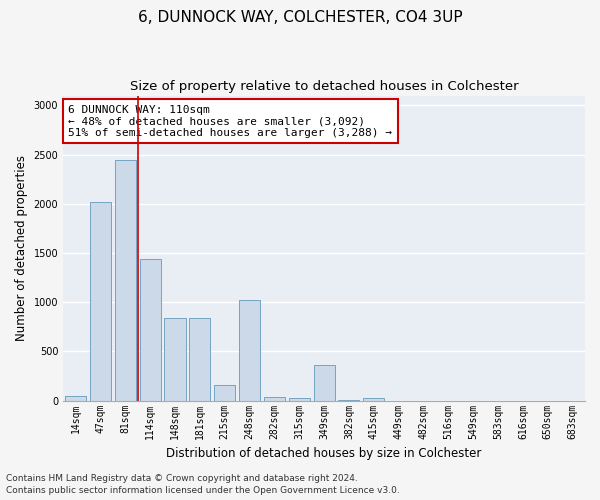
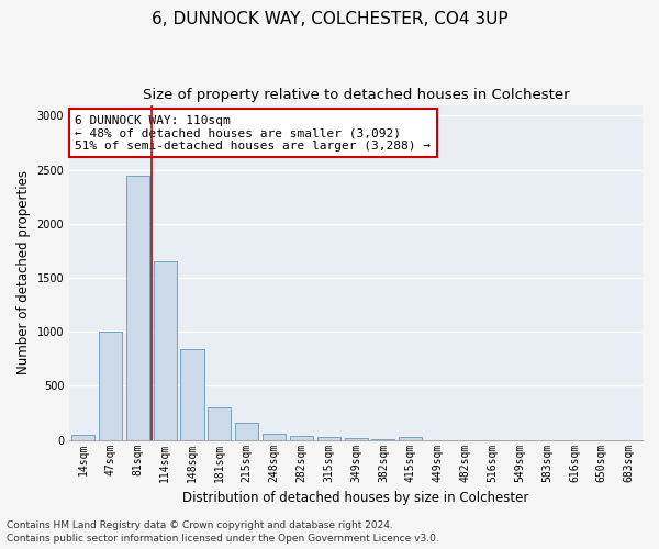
47sqm: 2020 -> 1000
114sqm: 1440 -> 1650
181sqm: 840 -> 300
248sqm: 1020 -> 60
349sqm: 360 -> 20
